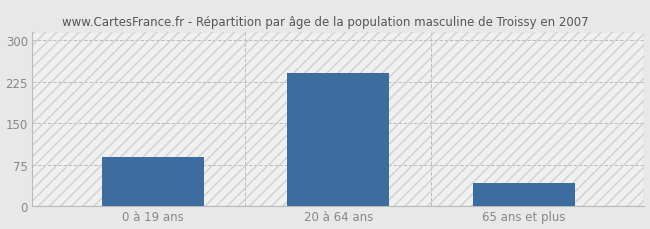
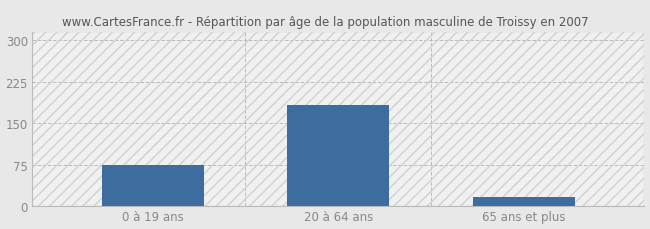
0 à 19 ans: 90 -> 74
20 à 64 ans: 242 -> 184
65 ans et plus: 42 -> 16
